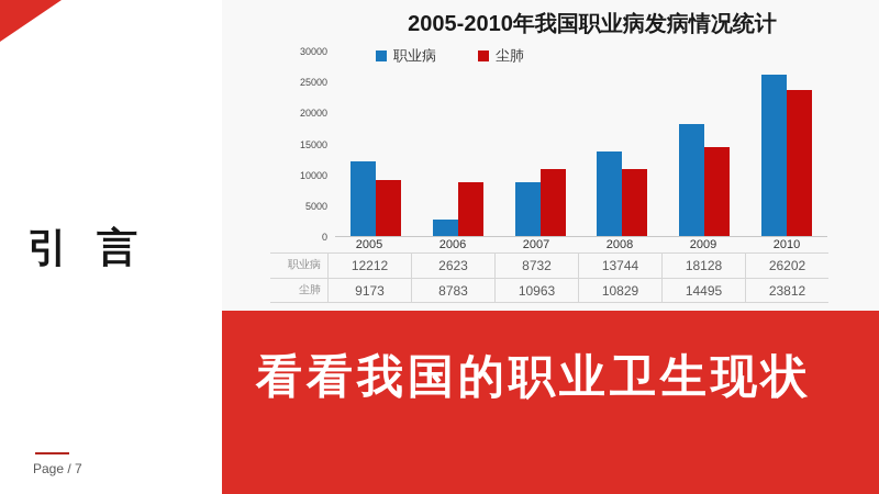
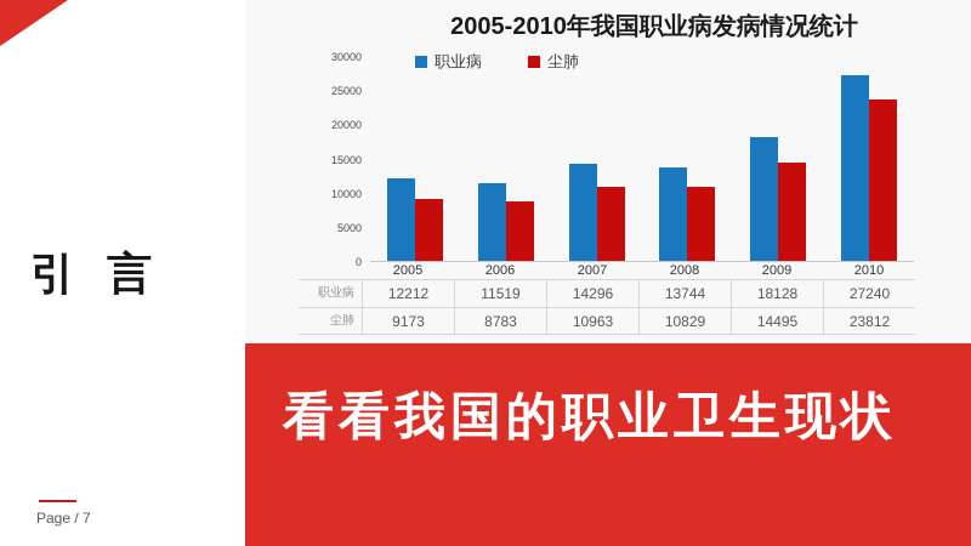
职业病/2006: 2623 -> 11519
职业病/2007: 8732 -> 14296
职业病/2010: 26202 -> 27240
